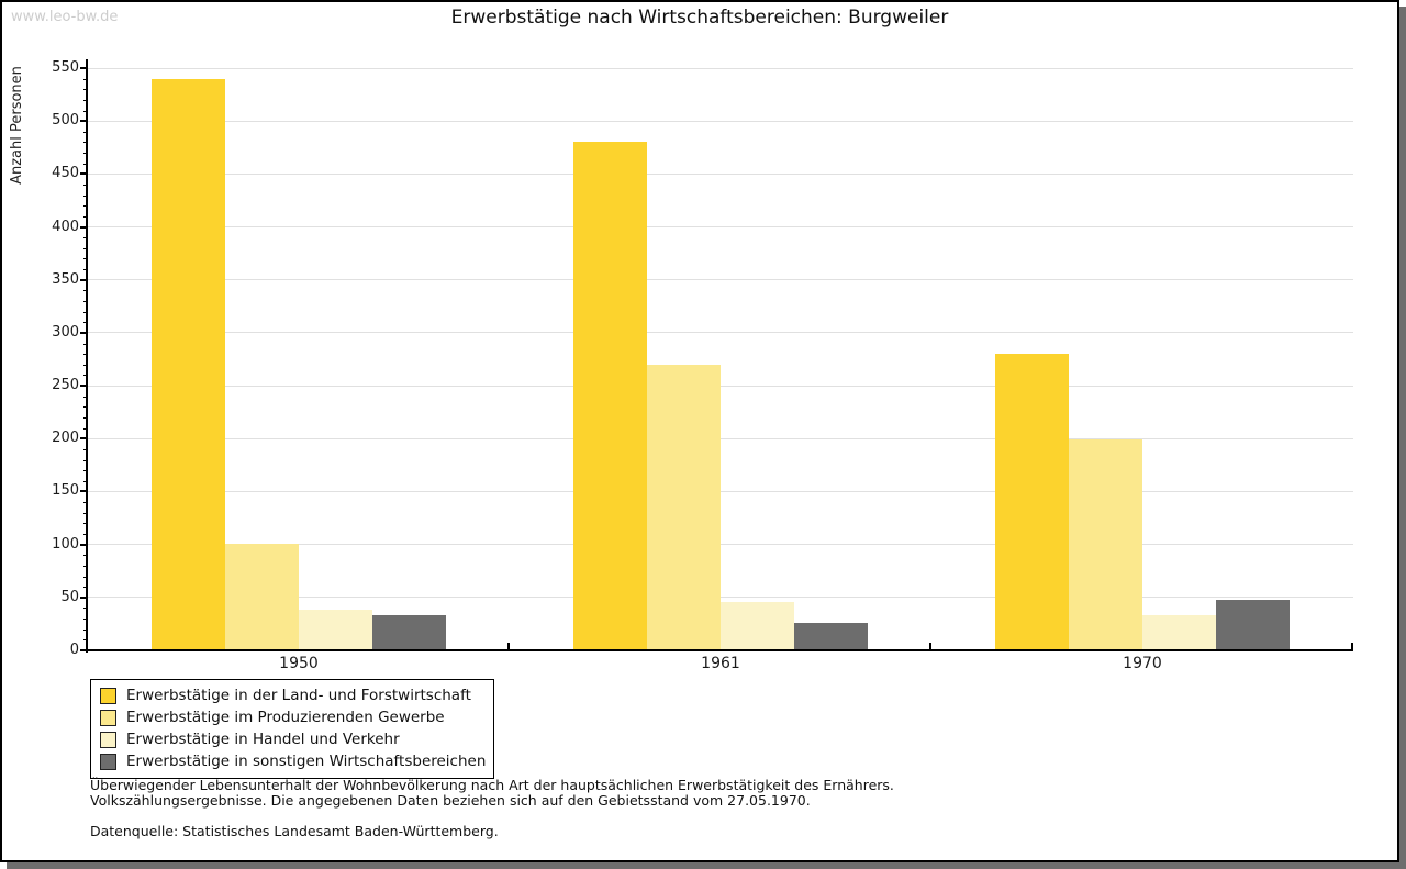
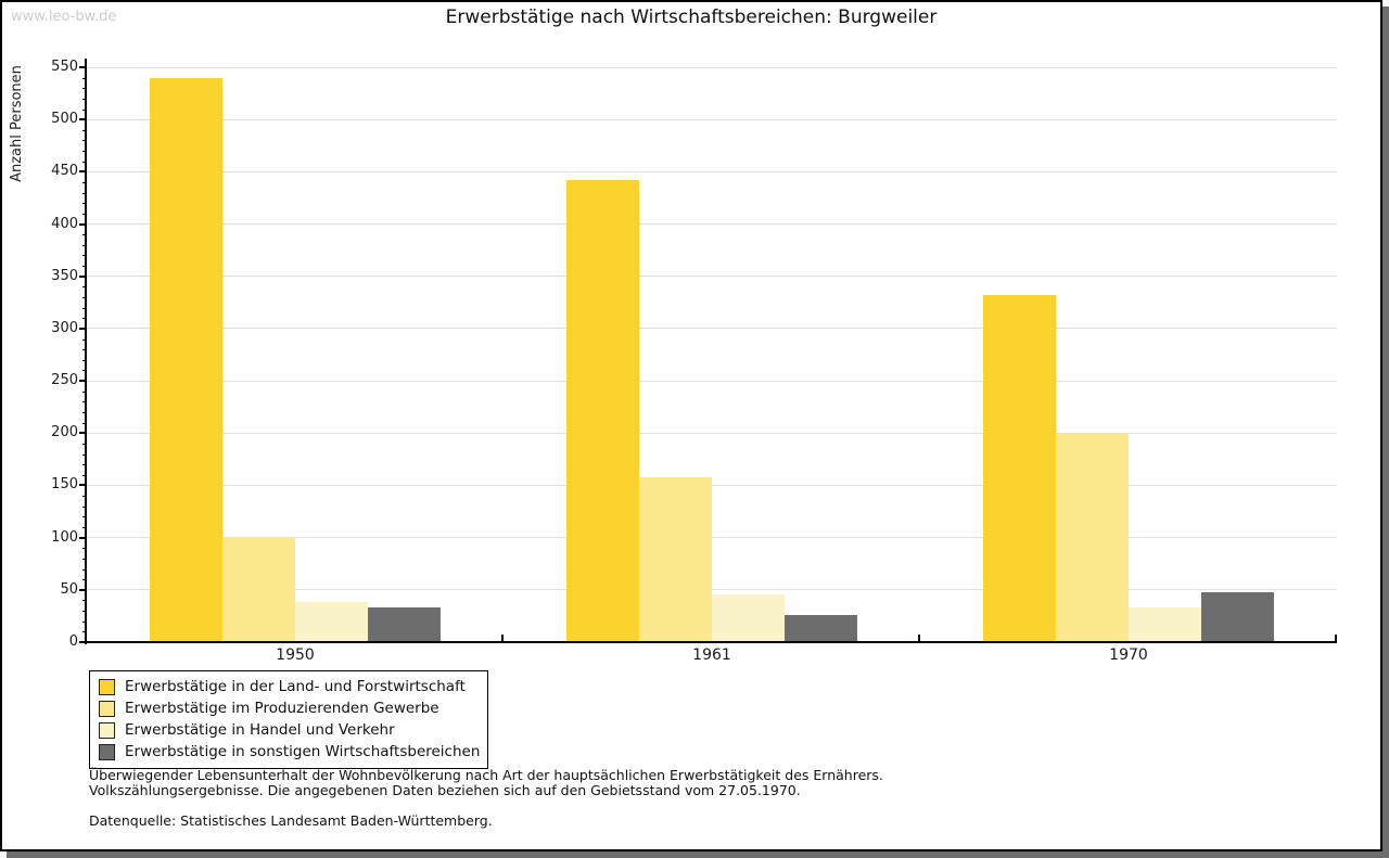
Erwerbstätige in der Land- und Forstwirtschaft/1961: 480 -> 440
Erwerbstätige im Produzierenden Gewerbe/1961: 270 -> 160
Erwerbstätige in der Land- und Forstwirtschaft/1970: 280 -> 330
